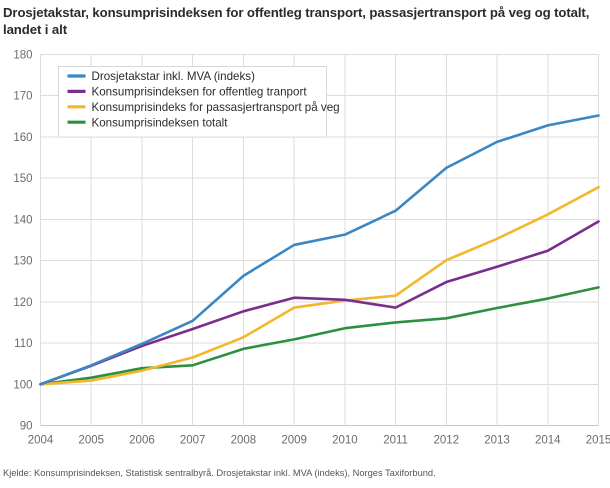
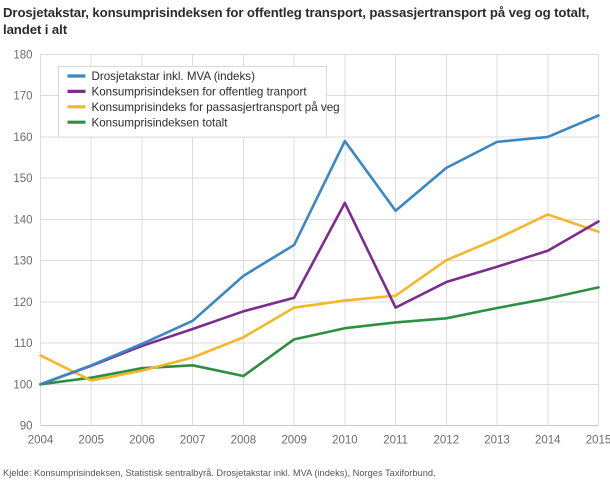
Konsumprisindeks for passasjertransport på veg/2004: 100 -> 107
Konsumprisindeksen totalt/2008: 109 -> 102
Drosjetakstar inkl. MVA (indeks)/2010: 136 -> 159
Konsumprisindeksen for offentleg tranport/2010: 120 -> 144
Drosjetakstar inkl. MVA (indeks)/2014: 163 -> 160
Konsumprisindeks for passasjertransport på veg/2015: 148 -> 137
